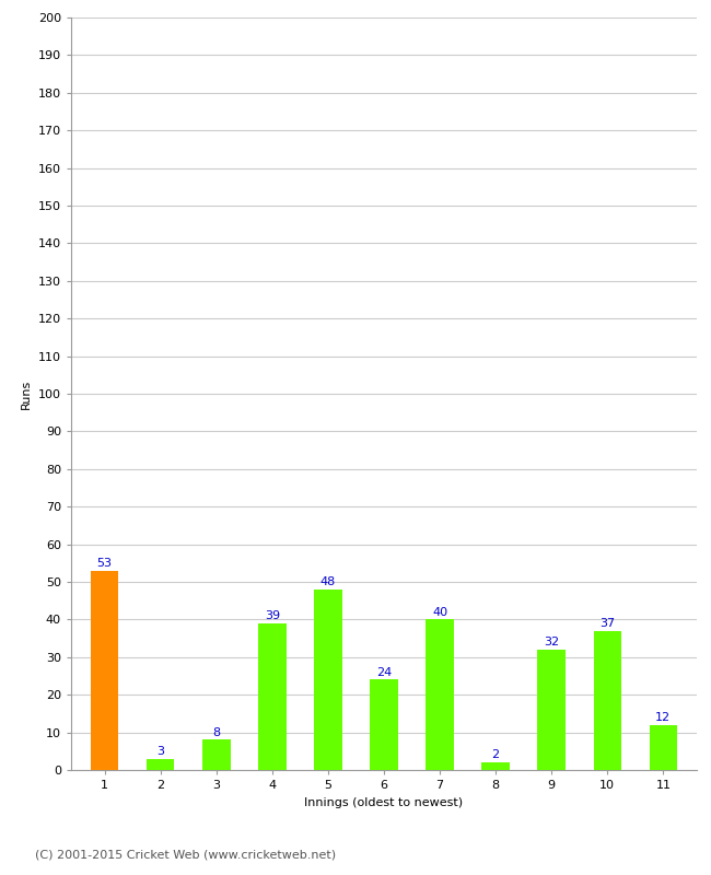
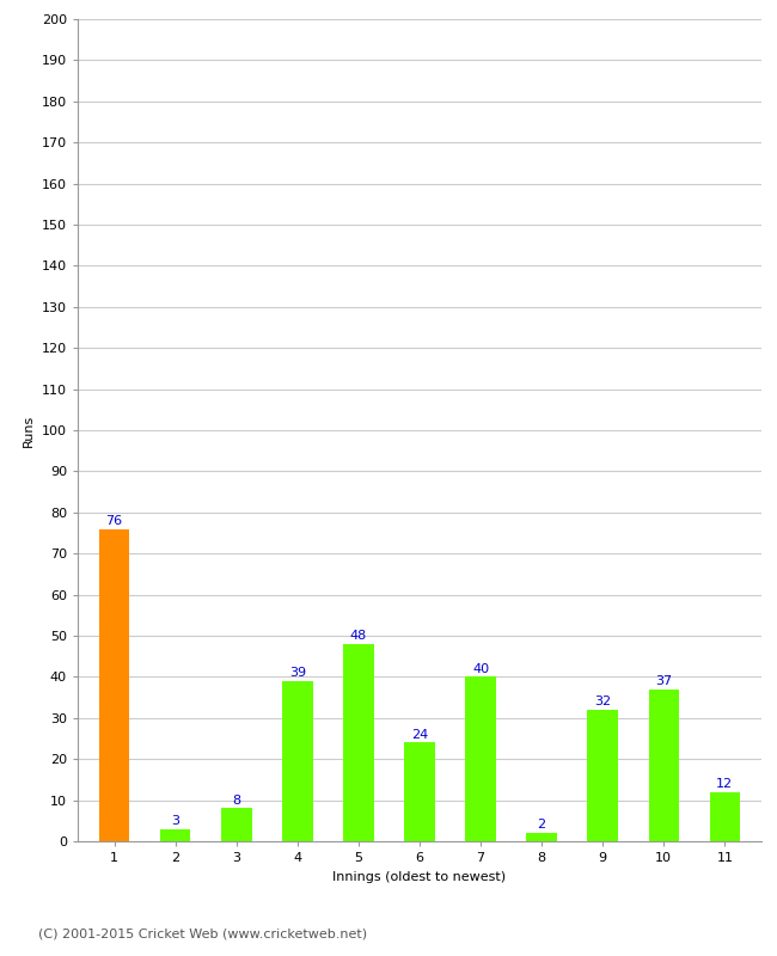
1: 53 -> 76
